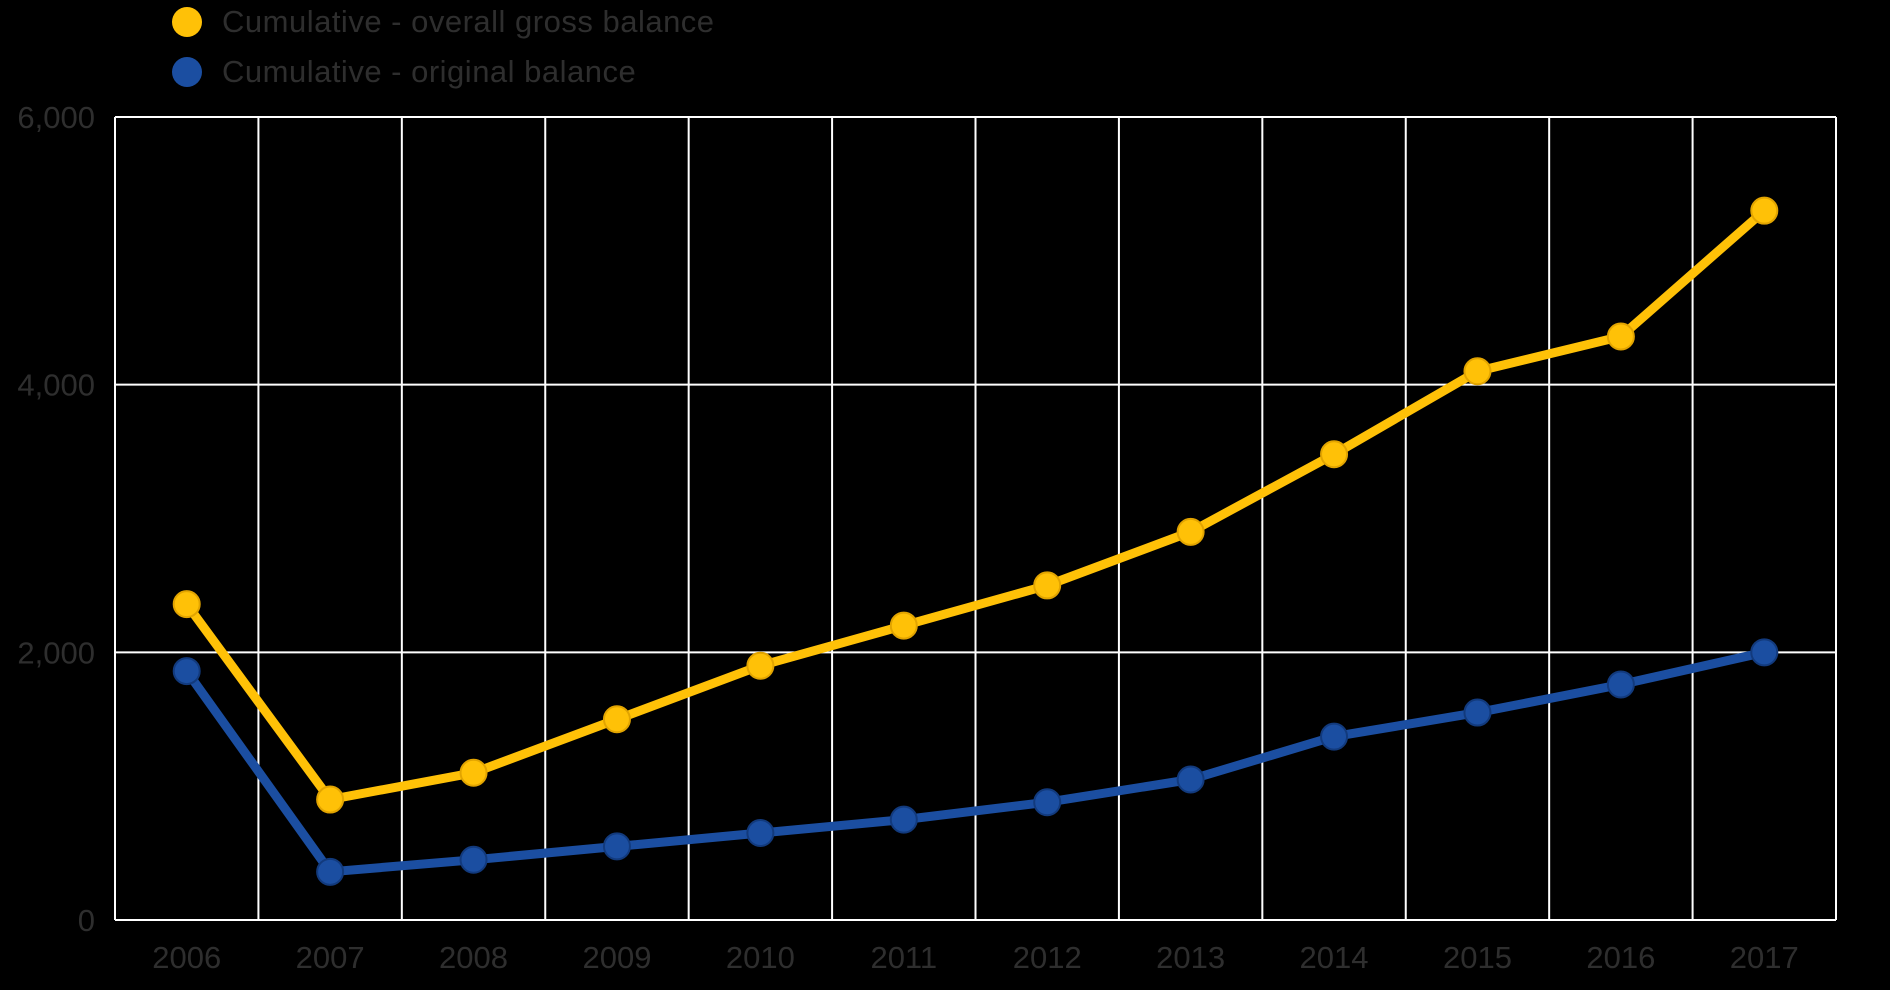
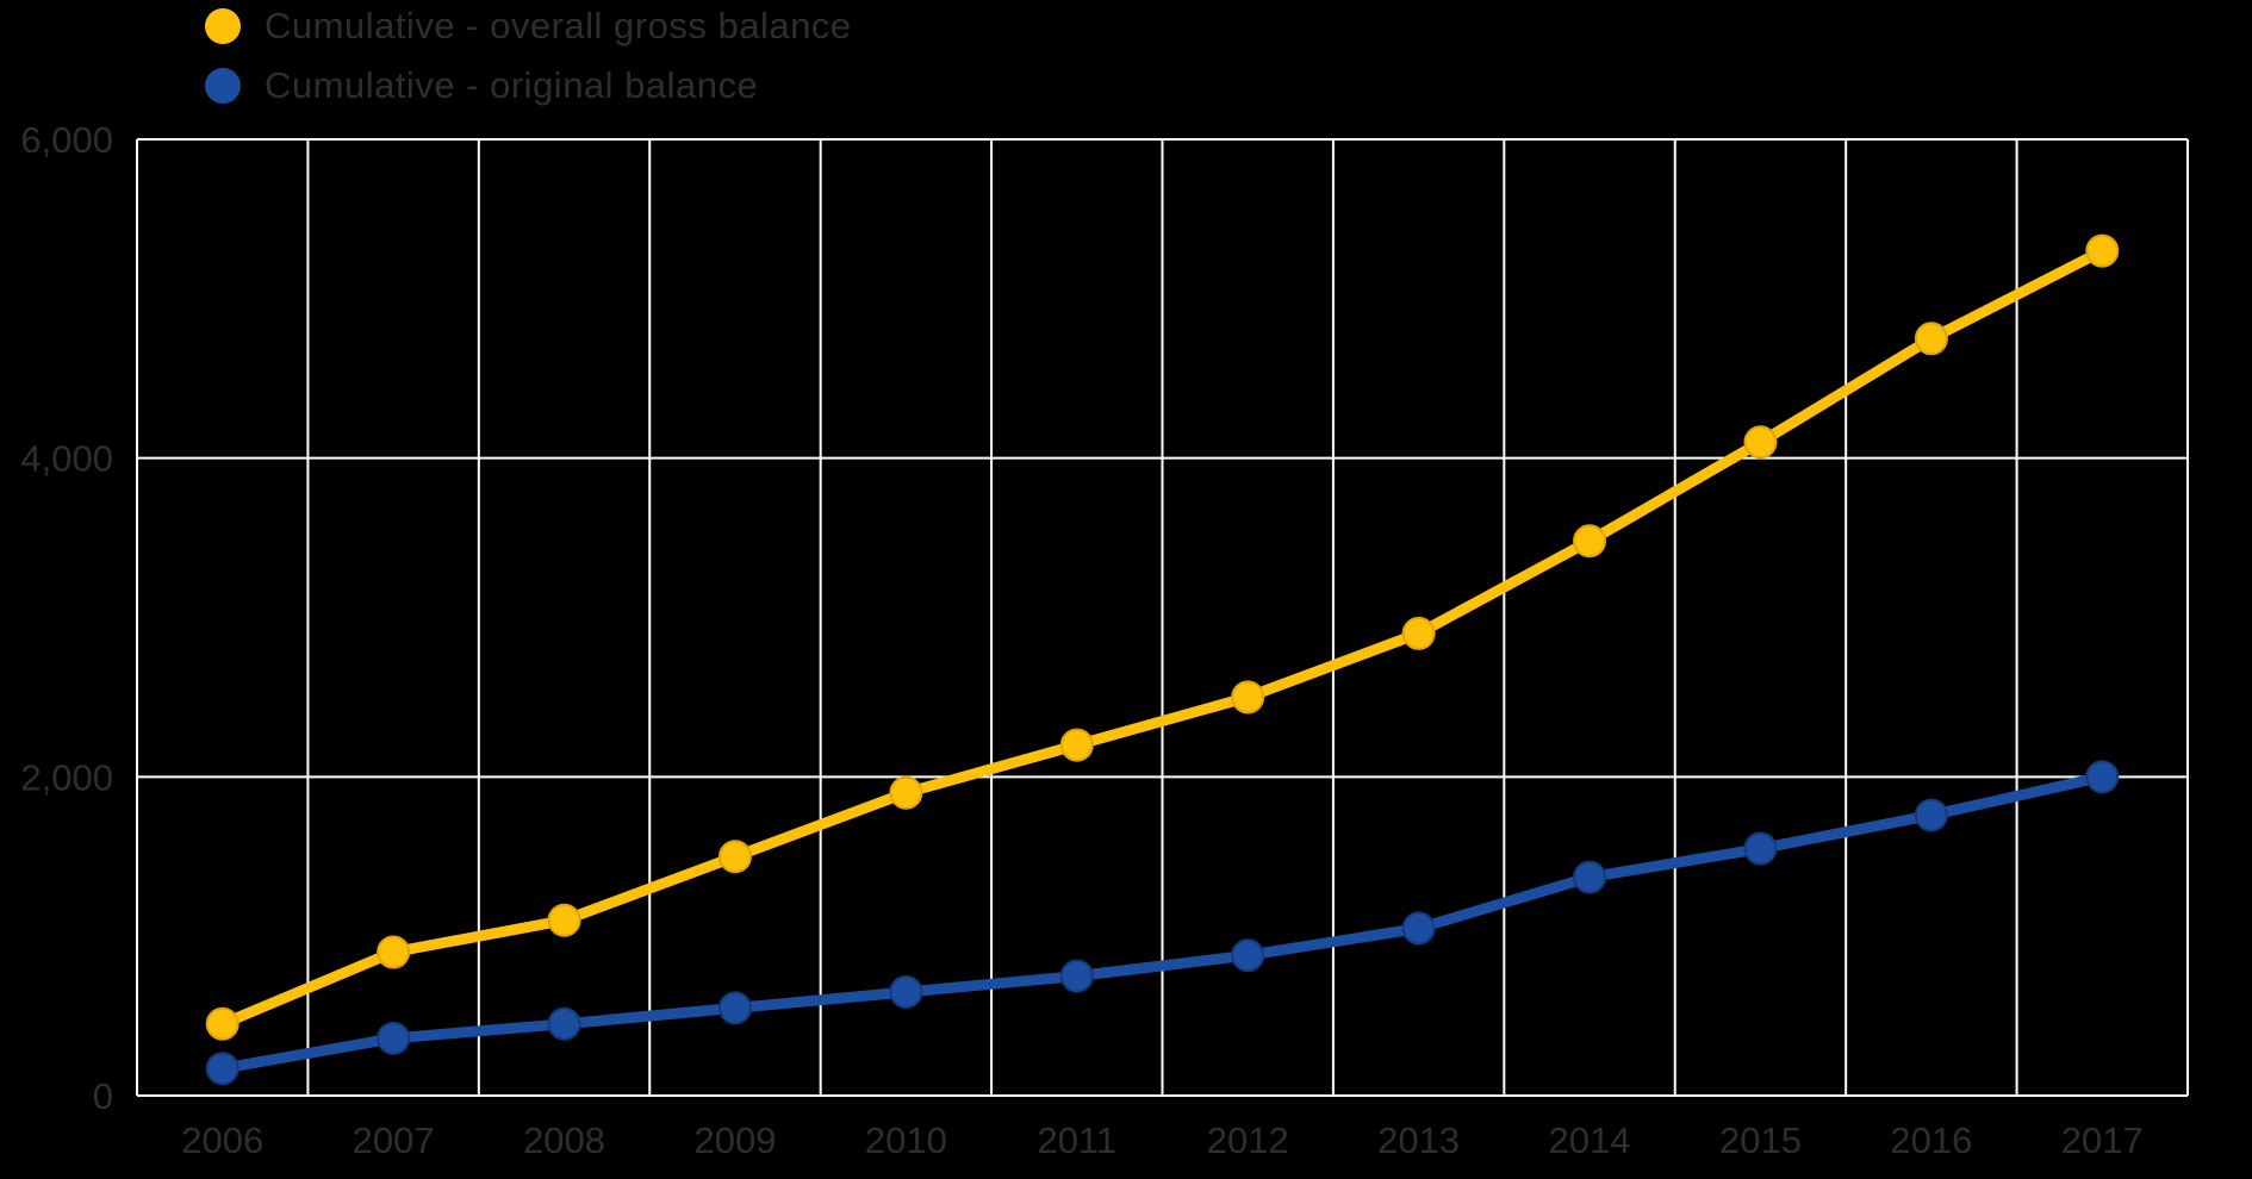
Cumulative - overall gross balance/2006: 2360 -> 450
Cumulative - original balance/2006: 1860 -> 170
Cumulative - overall gross balance/2016: 4360 -> 4750
